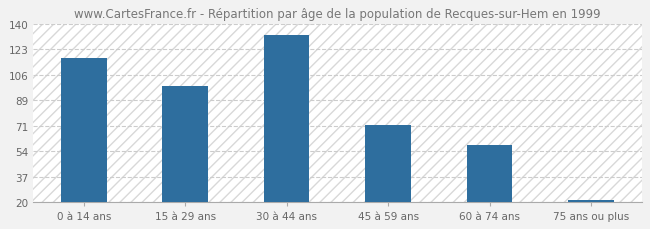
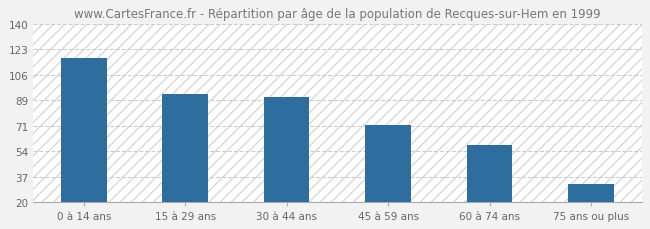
15 à 29 ans: 98 -> 93
30 à 44 ans: 133 -> 91
75 ans ou plus: 21 -> 32
